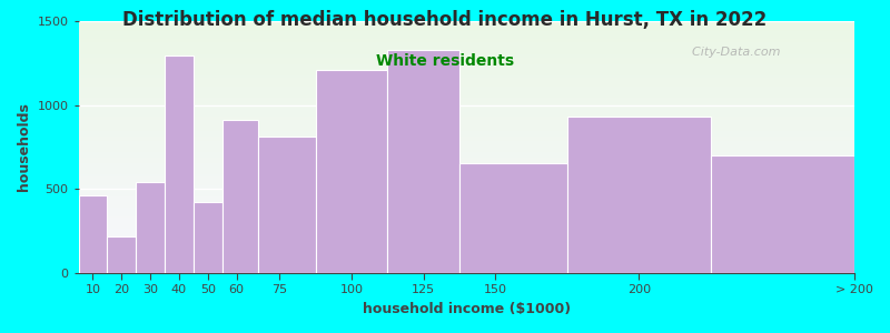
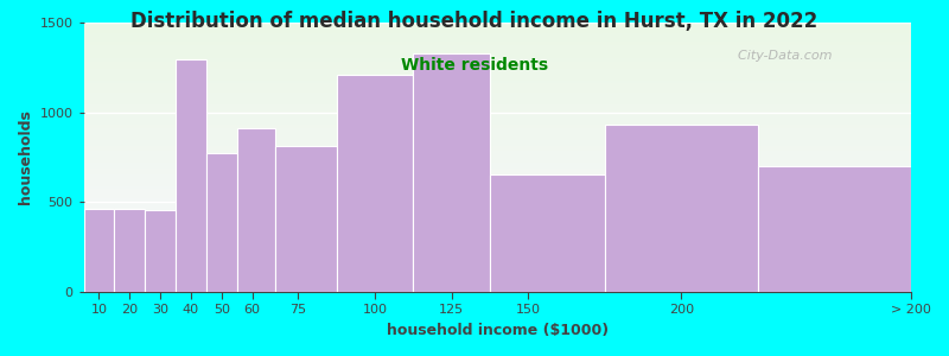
20: 220 -> 460
30: 540 -> 460
50: 420 -> 780
